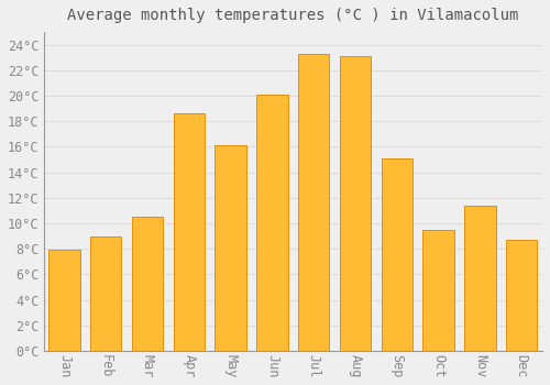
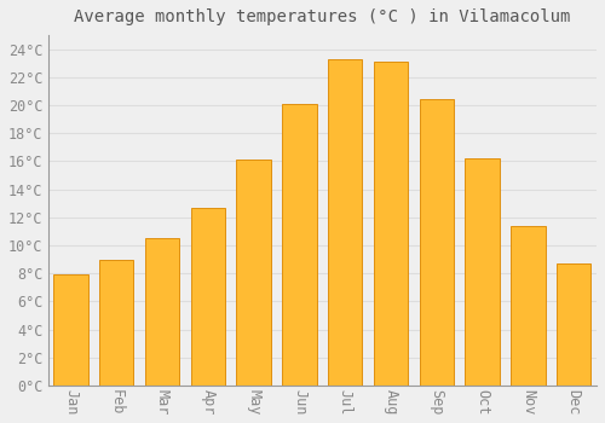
Apr: 18.6°C -> 12.7°C
Sep: 15.1°C -> 20.4°C
Oct: 9.5°C -> 16.2°C
